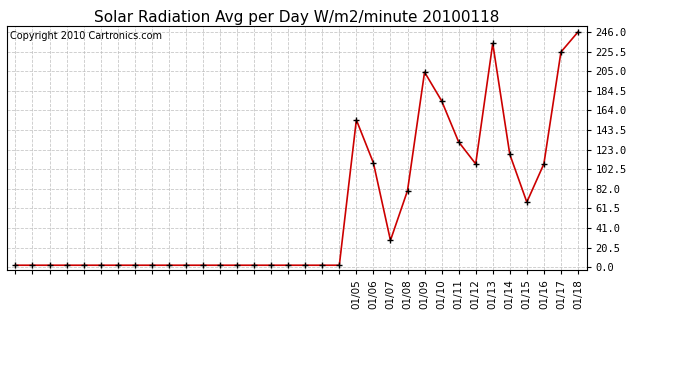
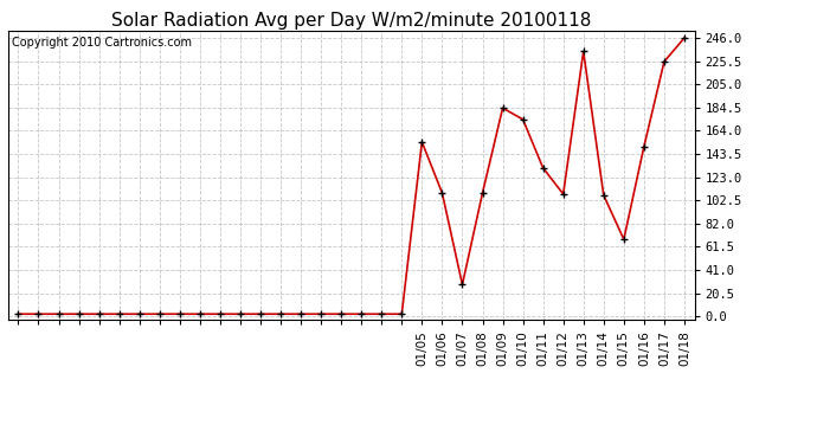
01/08: 80 -> 109
01/09: 204 -> 184
01/14: 118 -> 107
01/16: 108 -> 150
